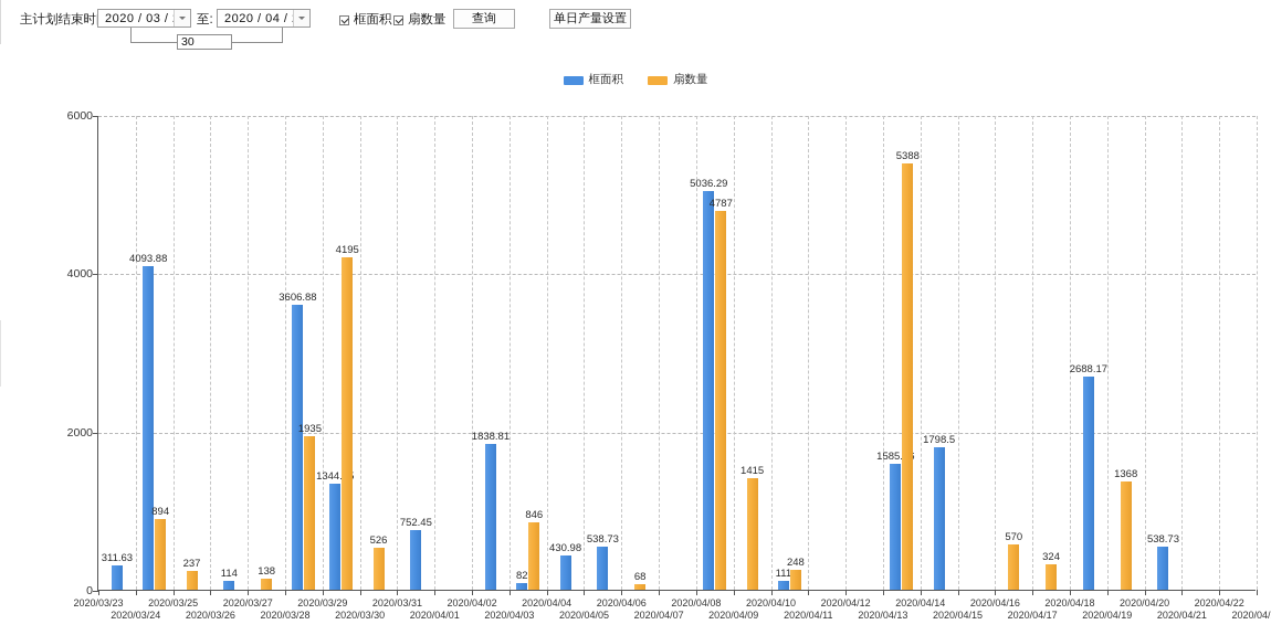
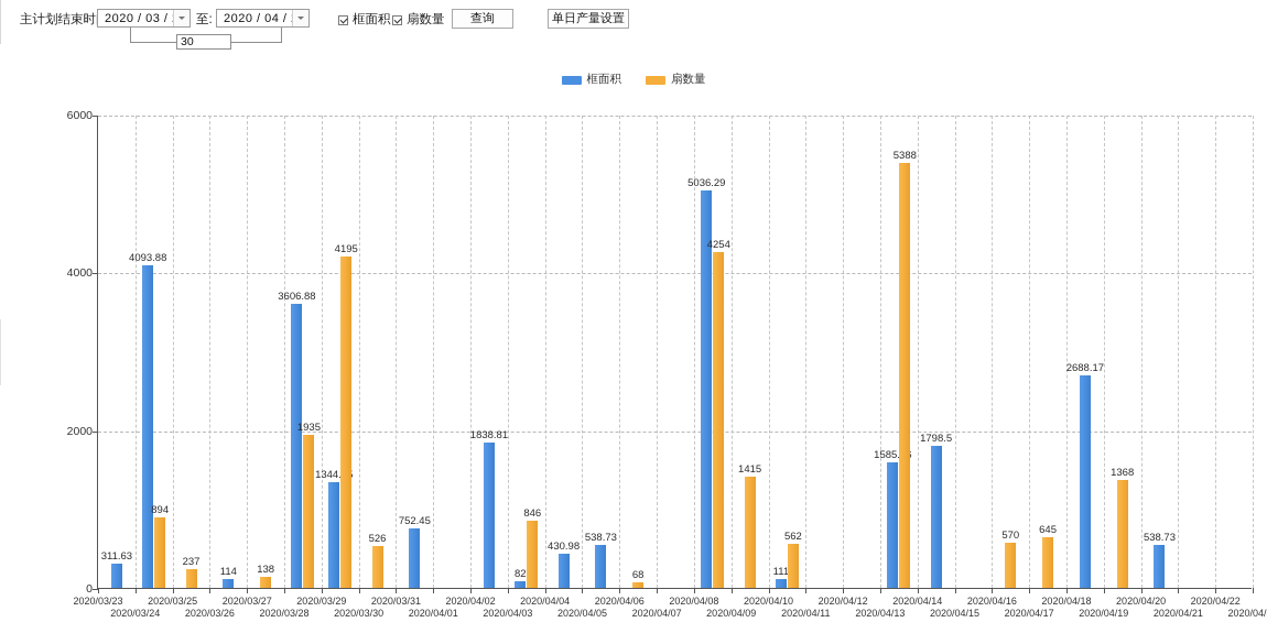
扇数量/2020/04/08: 4787 -> 4254
扇数量/2020/04/10: 248 -> 562
扇数量/2020/04/17: 324 -> 645
